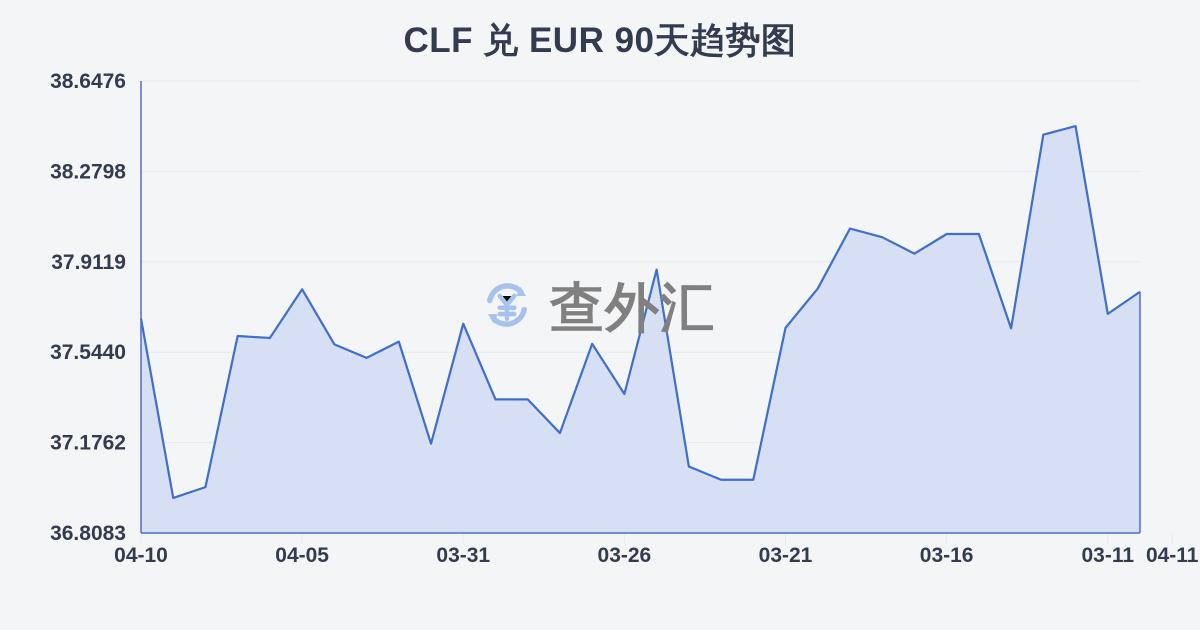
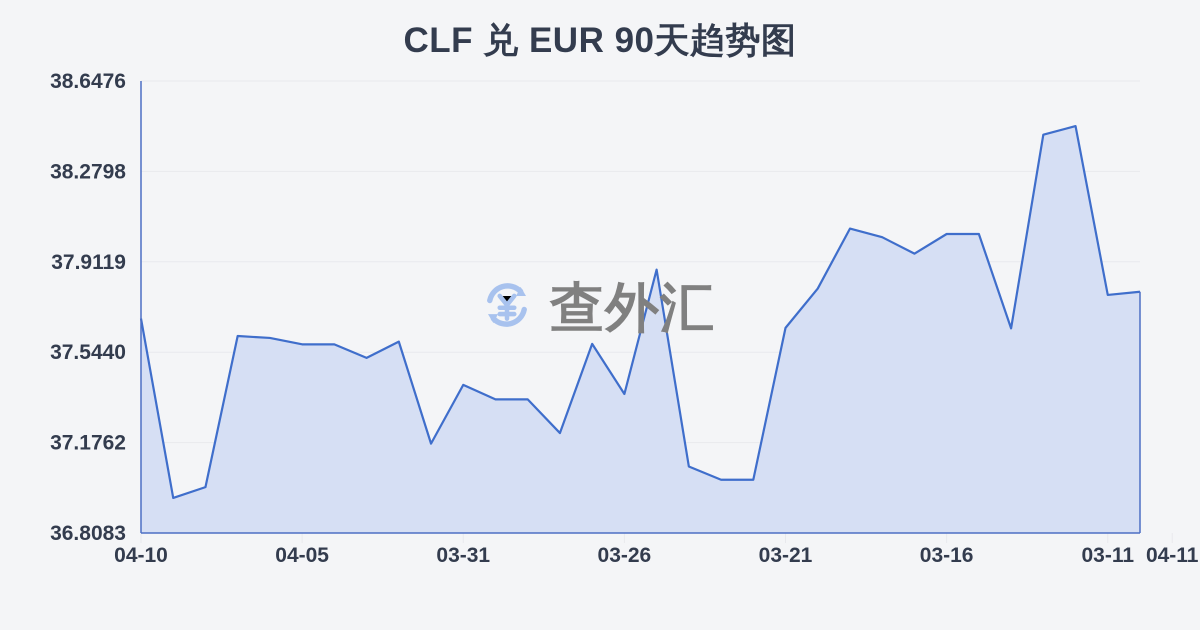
04-05: 37.80 -> 37.58
03-31: 37.66 -> 37.41
03-11: 37.70 -> 37.78
